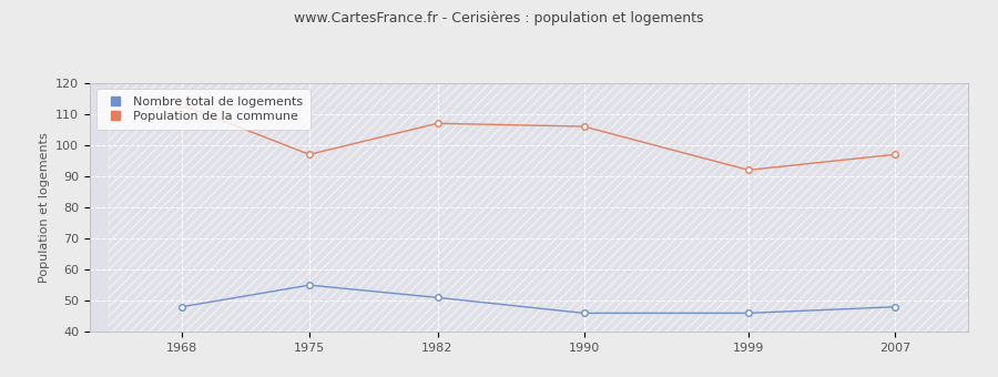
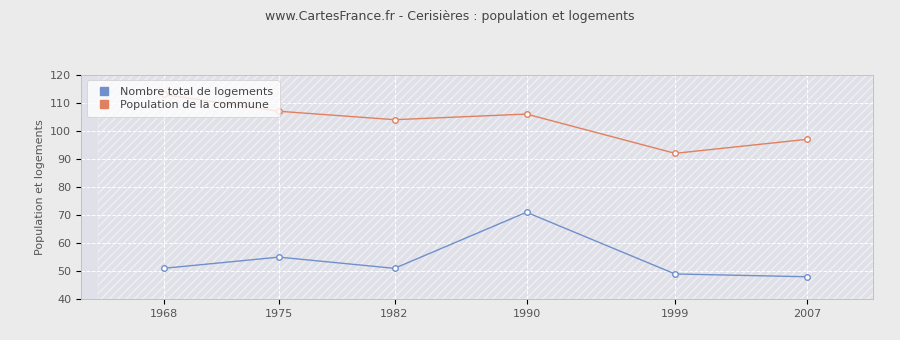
Nombre total de logements/1968: 48 -> 51
Population de la commune/1975: 97 -> 107
Population de la commune/1982: 107 -> 104
Nombre total de logements/1990: 46 -> 71
Nombre total de logements/1999: 46 -> 49
